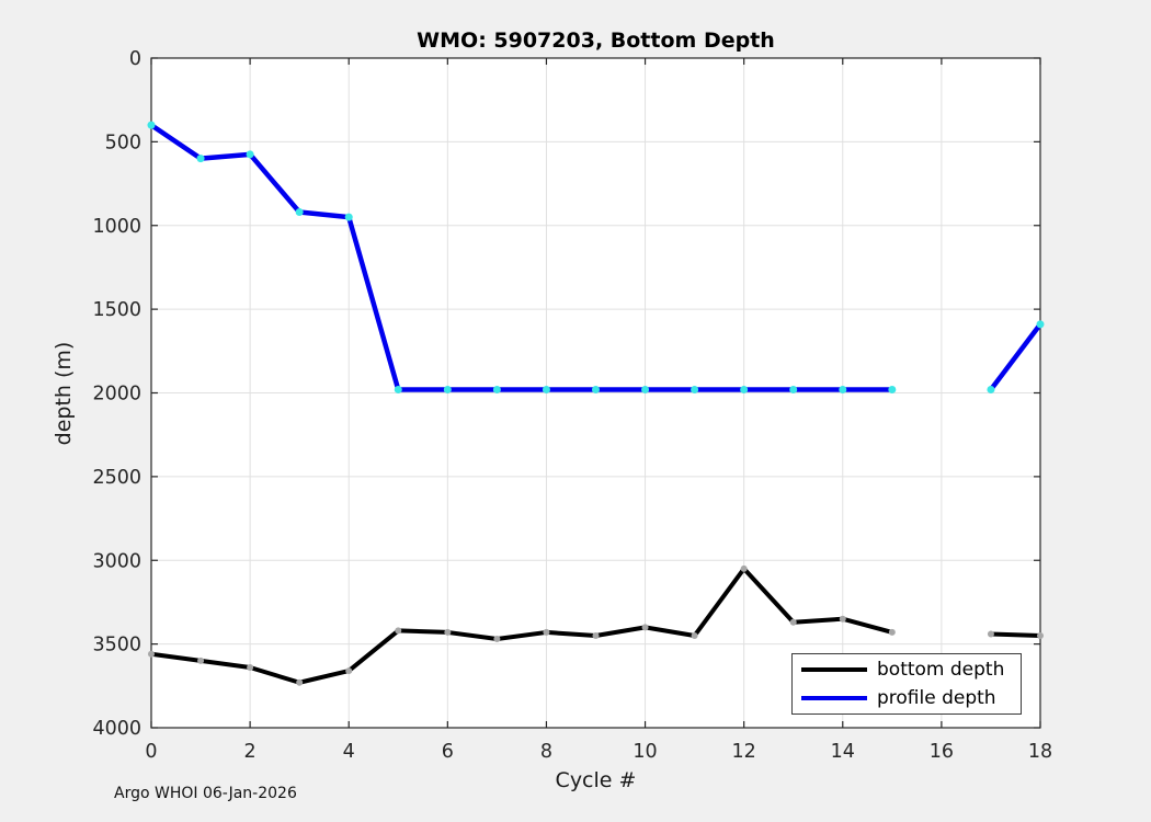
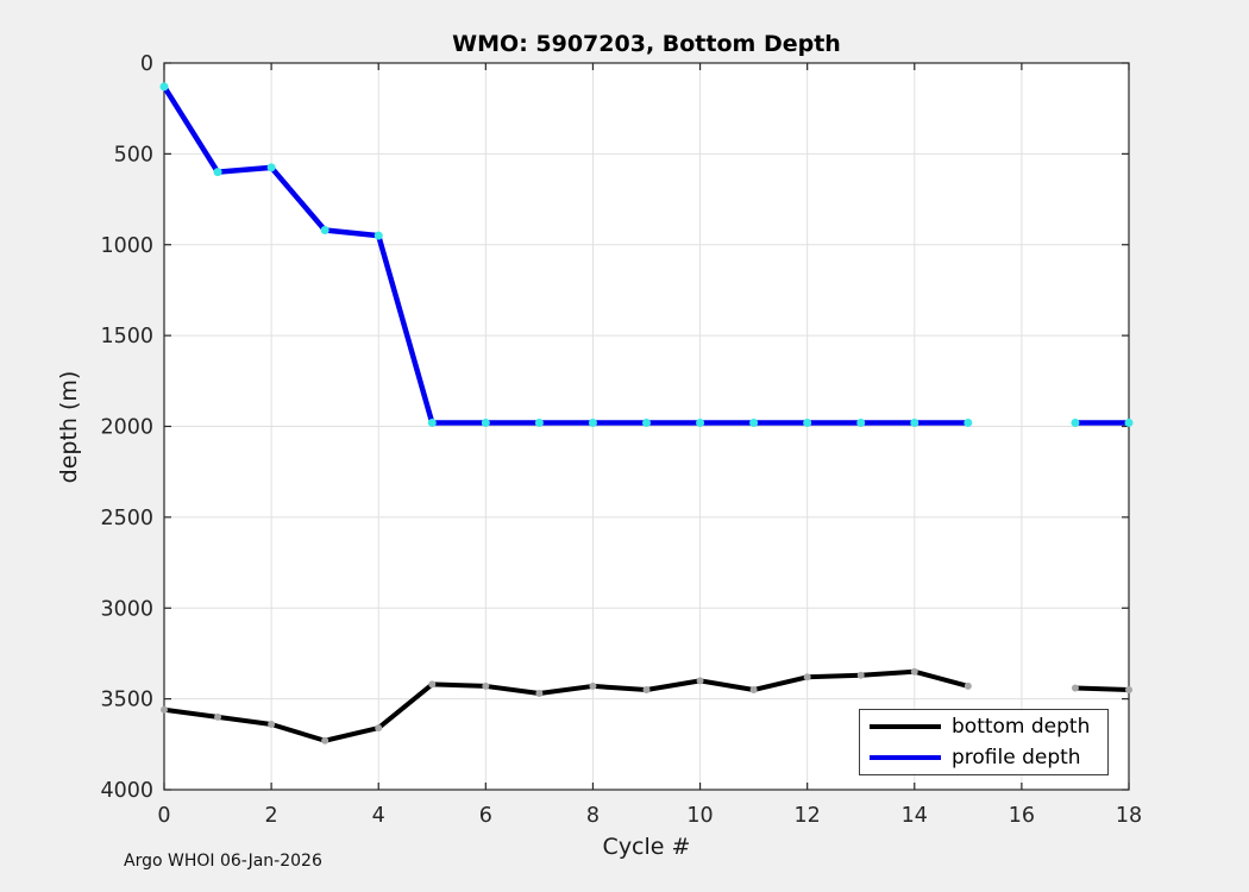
profile depth/0: 400 -> 130
bottom depth/12: 3050 -> 3380
profile depth/18: 1590 -> 1980
